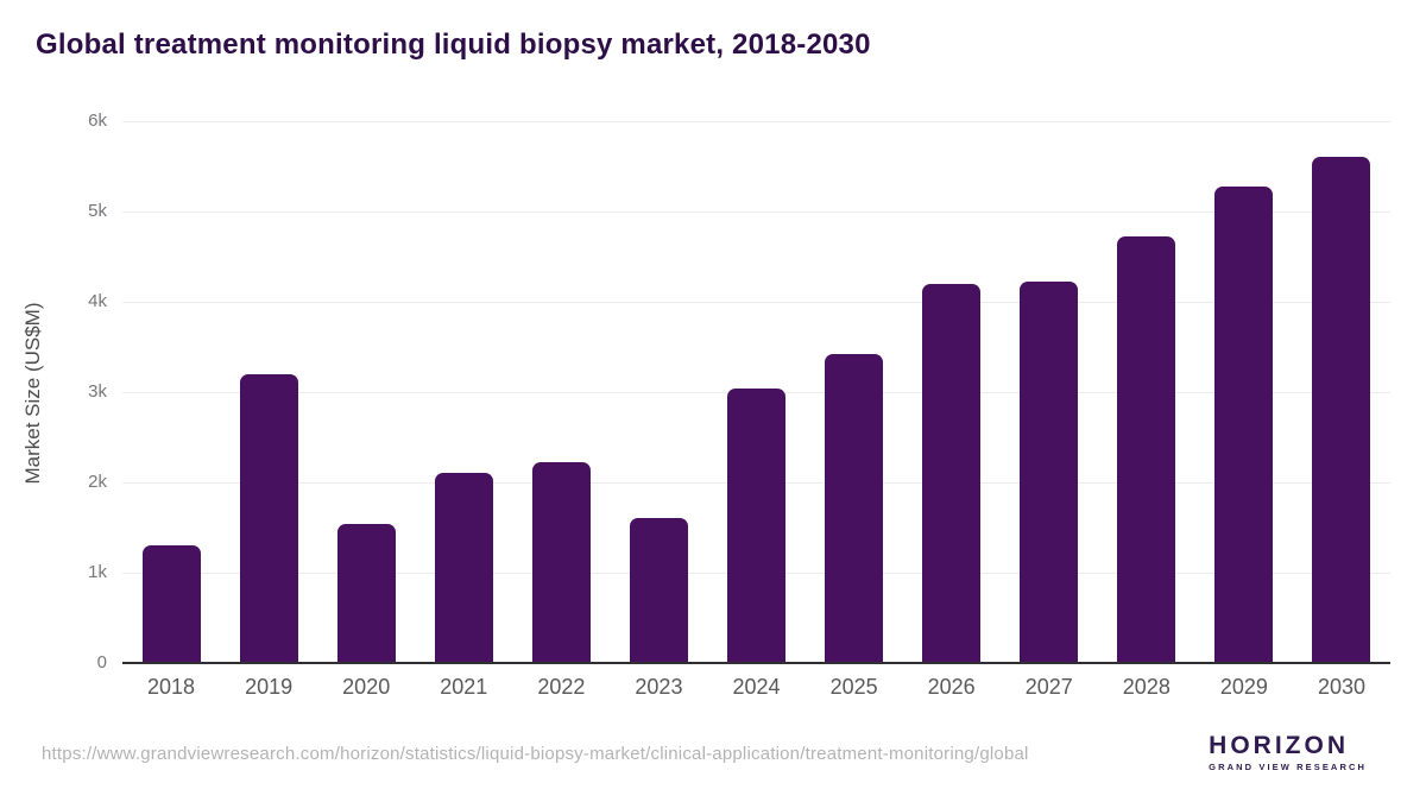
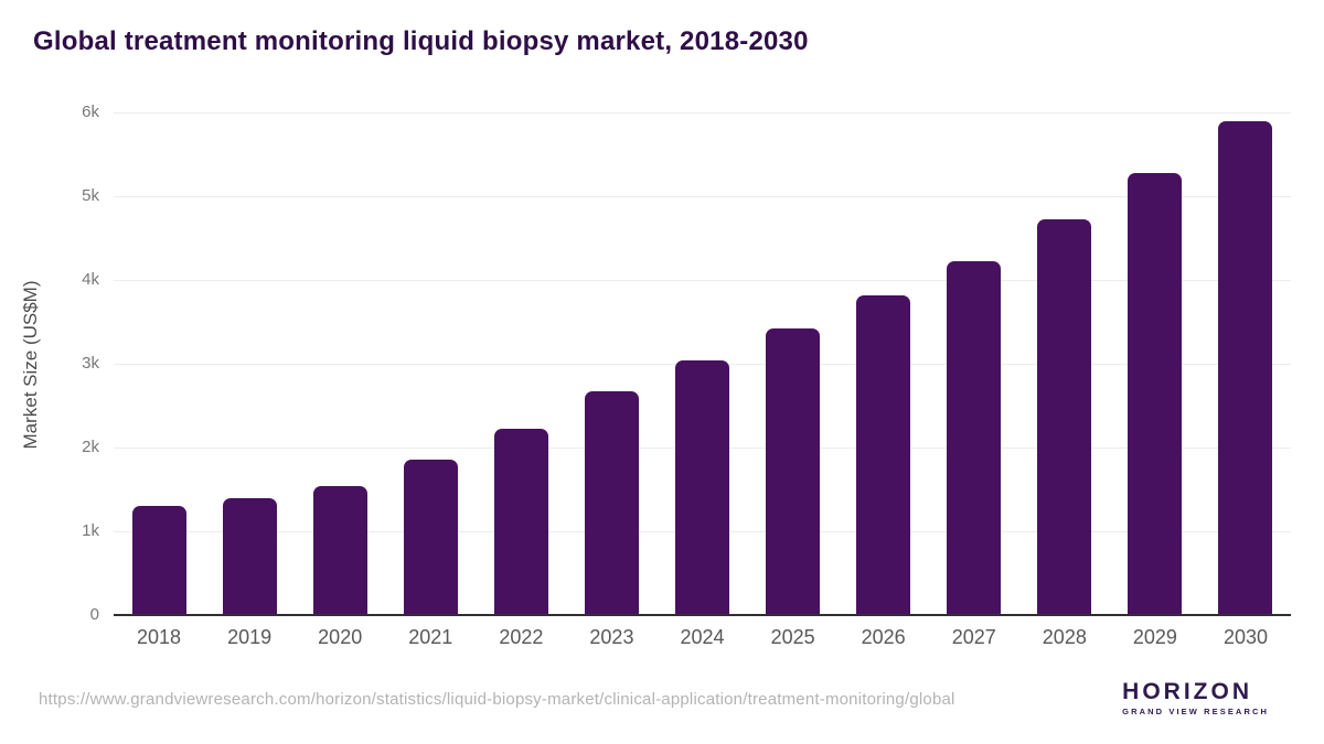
2019: 3.2k -> 1.4k
2021: 2.1k -> 1.8k
2023: 1.6k -> 2.7k
2026: 4.2k -> 3.8k
2030: 5.6k -> 5.9k
